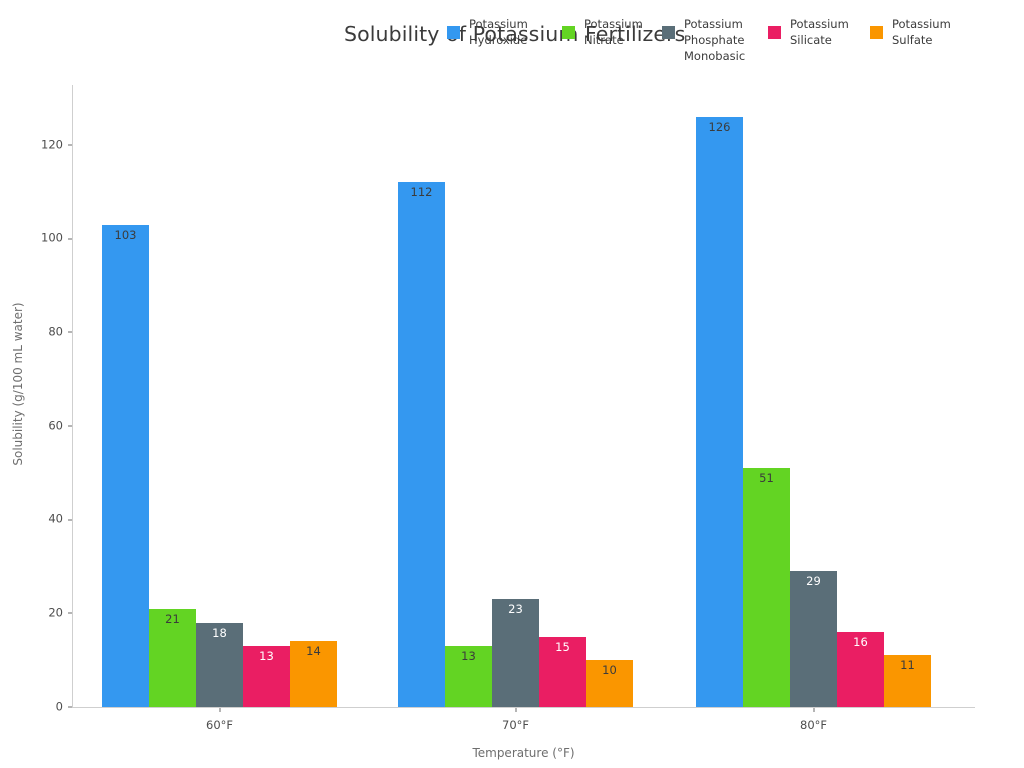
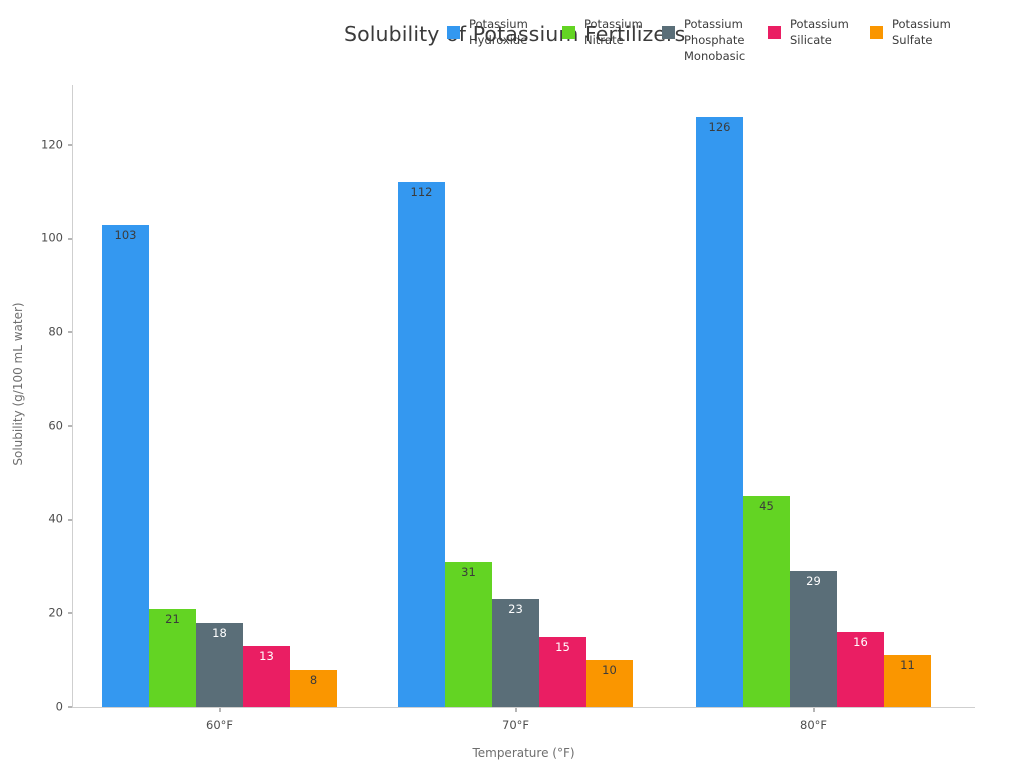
Potassium Sulfate/60°F: 14 -> 8
Potassium Nitrate/70°F: 13 -> 31
Potassium Nitrate/80°F: 51 -> 45
